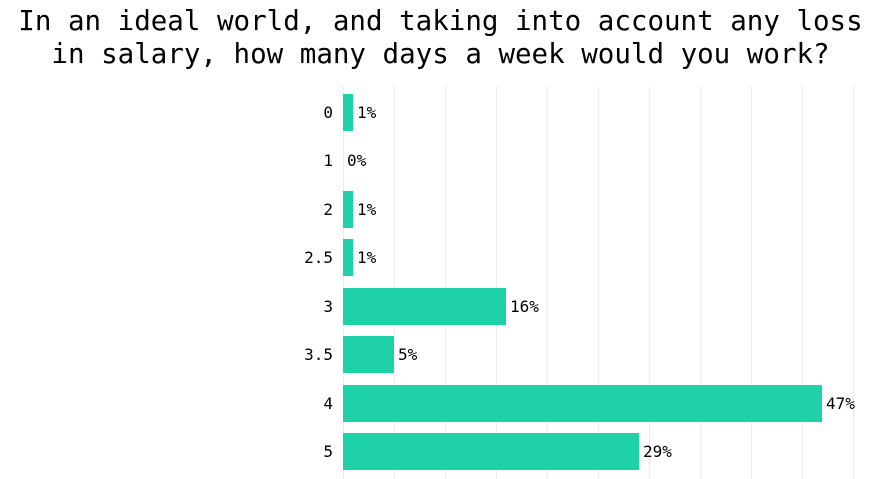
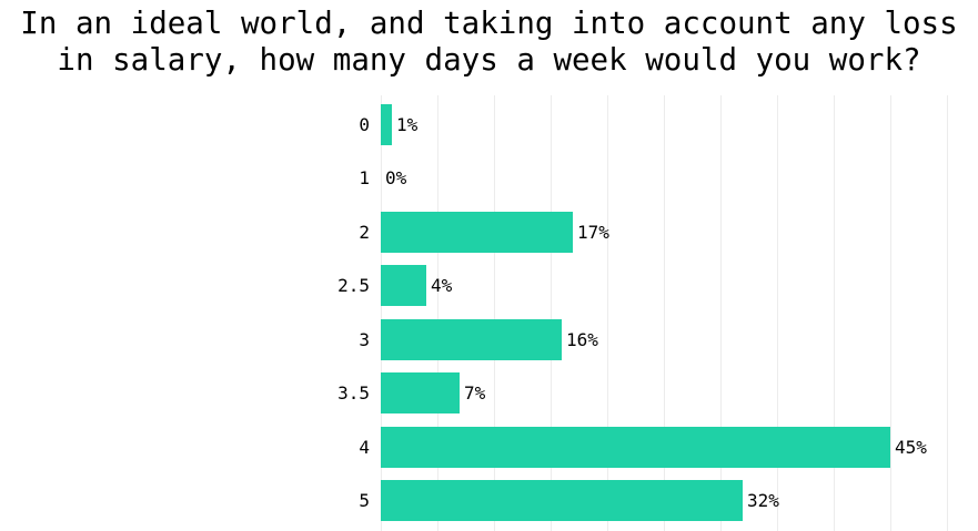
2: 1% -> 17%
2.5: 1% -> 4%
3.5: 5% -> 7%
4: 47% -> 45%
5: 29% -> 32%
